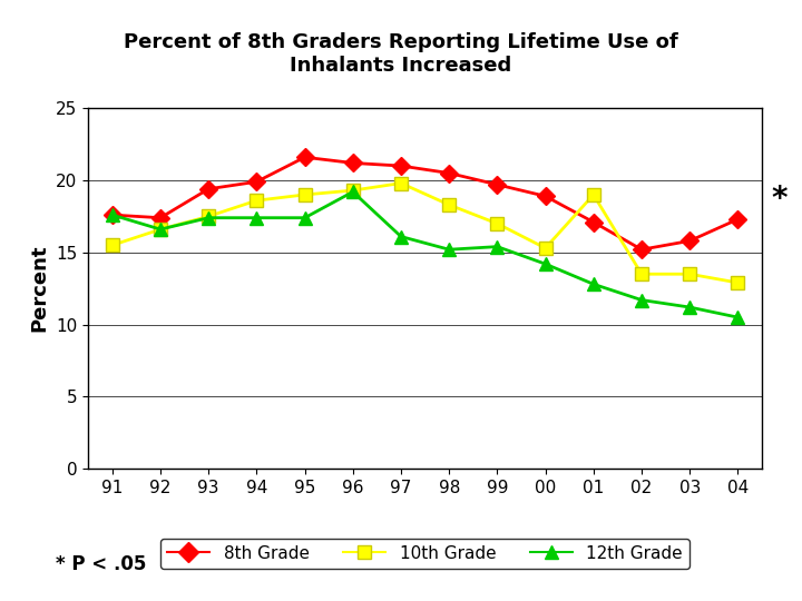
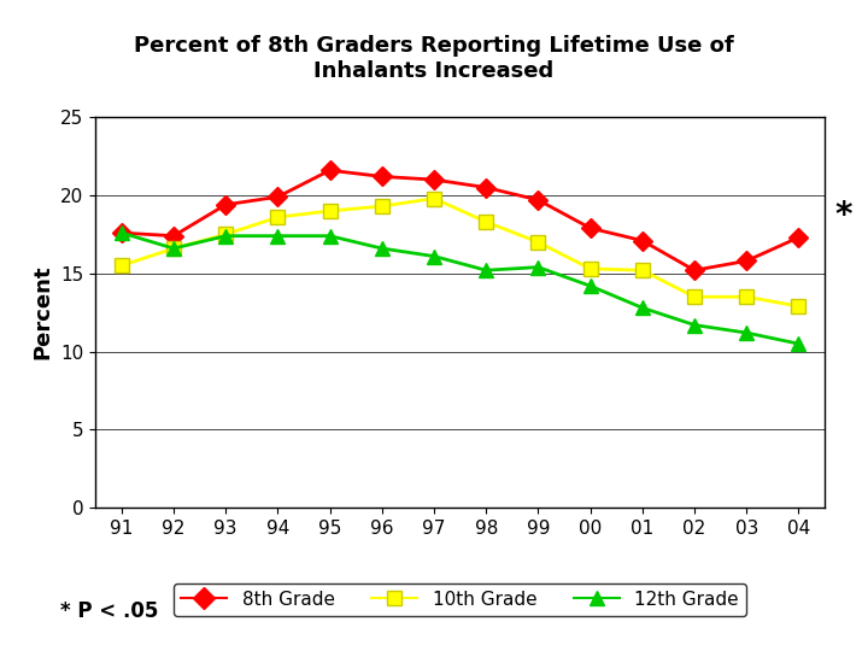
12th Grade/96: 19.2 -> 16.6
8th Grade/00: 18.9 -> 17.9
10th Grade/01: 19.0 -> 15.2
